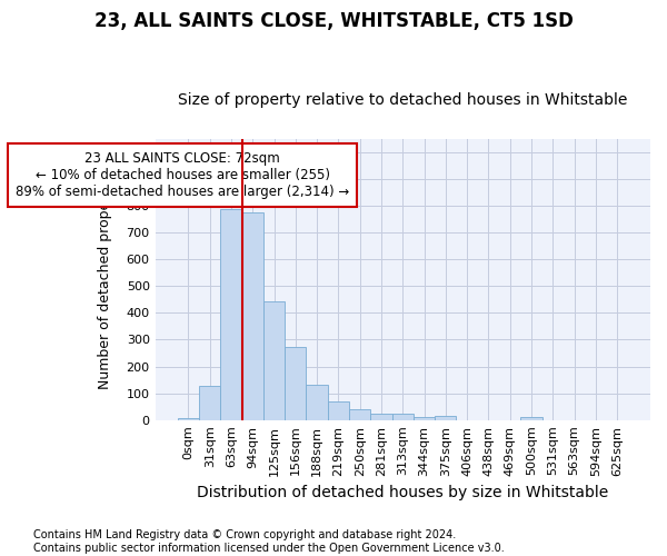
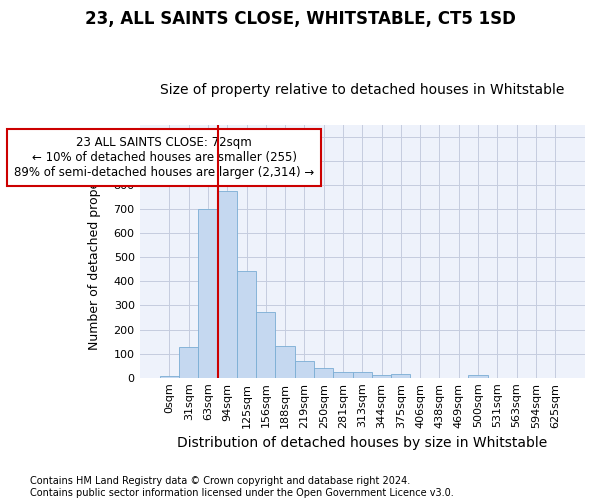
63sqm: 785 -> 700
